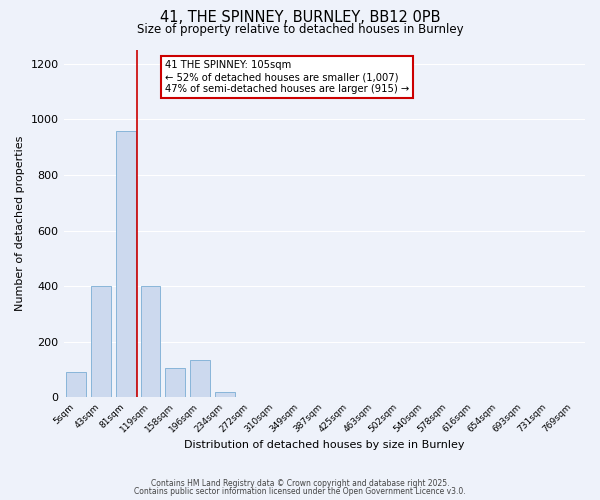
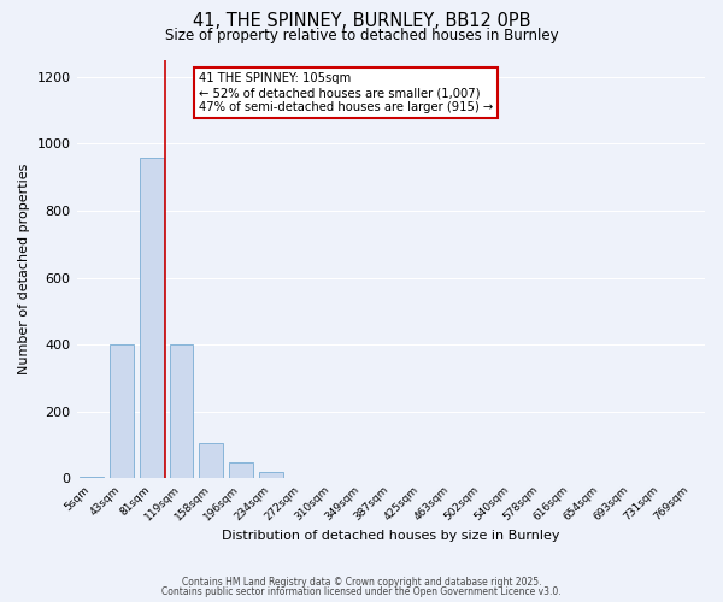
5sqm: 90 -> 5
196sqm: 135 -> 50
